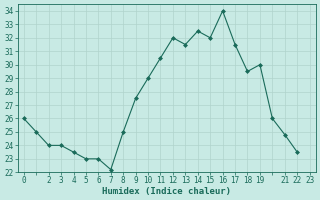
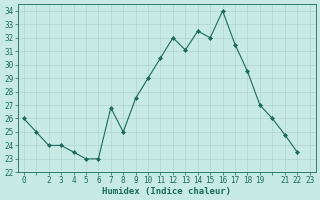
7: 22.2 -> 26.8
13: 31.5 -> 31.1
19: 30.0 -> 27.0
